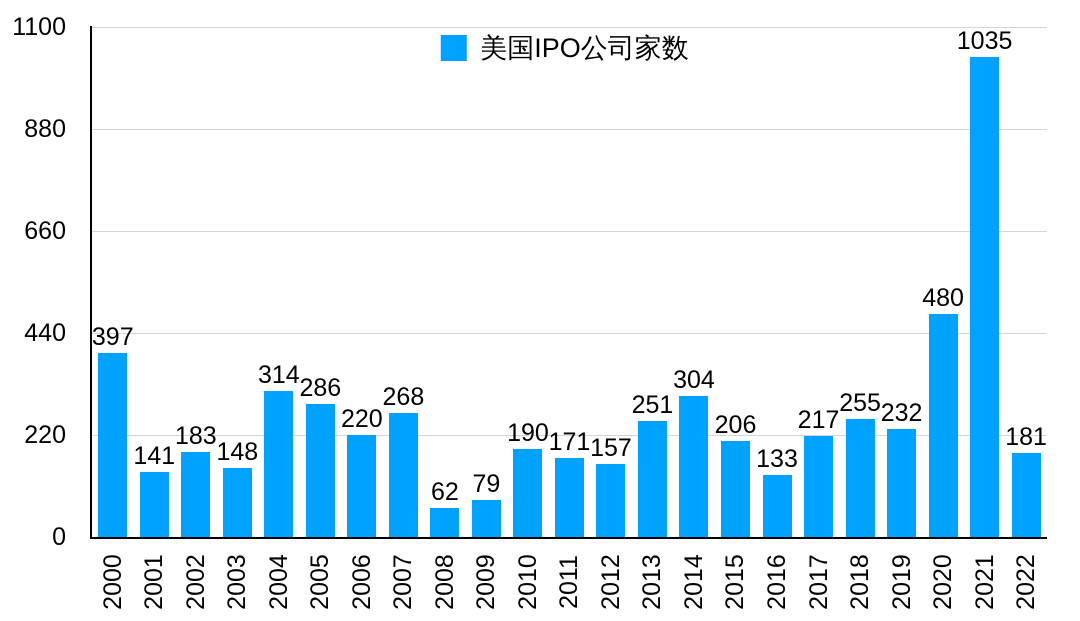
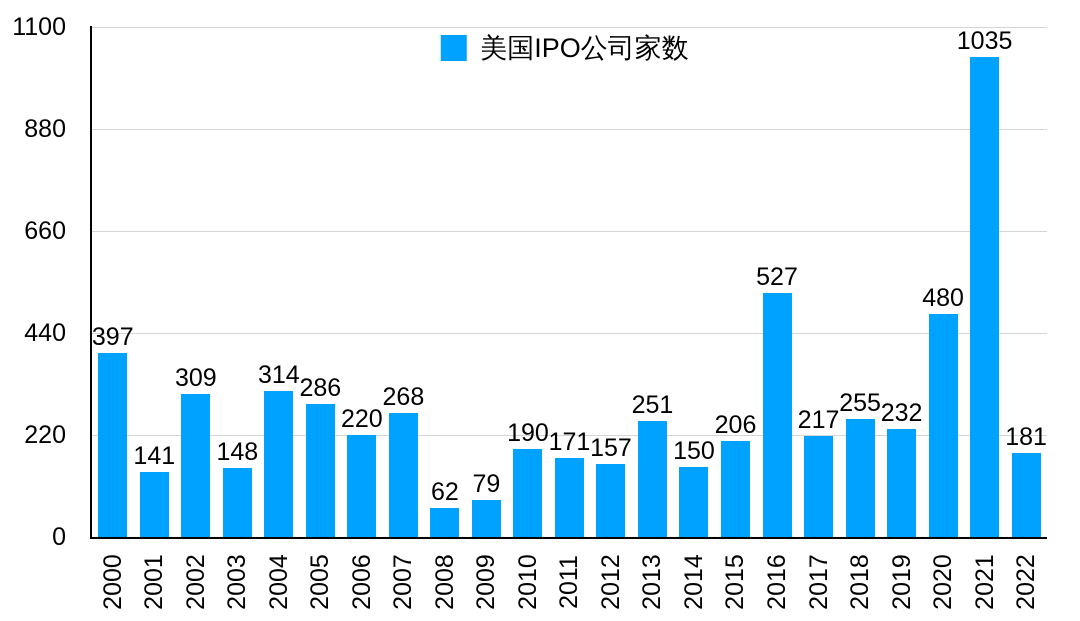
2002: 183 -> 309
2014: 304 -> 150
2016: 133 -> 527
